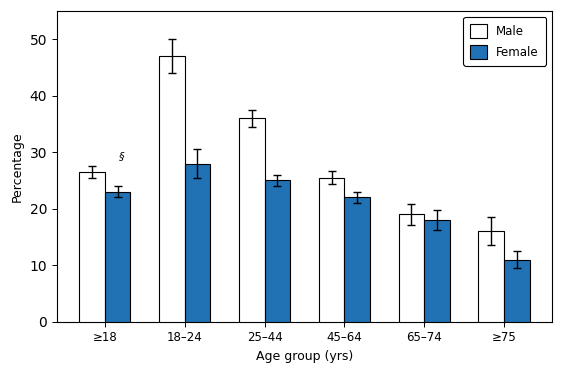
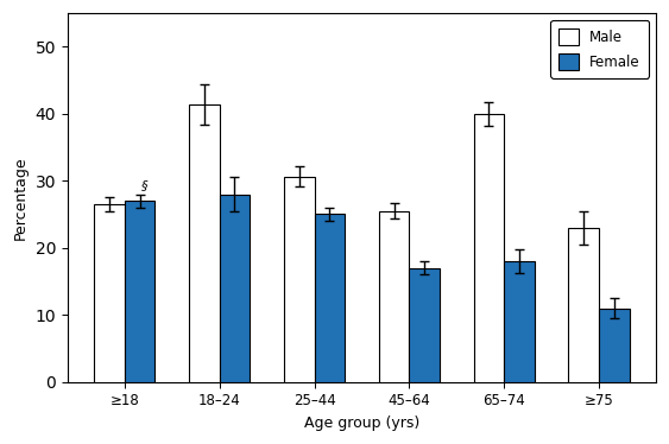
Female/≥18: 23 -> 27
Male/18–24: 47.0 -> 41.4
Male/25–44: 36.0 -> 30.6
Female/45–64: 22 -> 17
Male/65–74: 19.0 -> 40.0
Male/≥75: 16.0 -> 23.0
